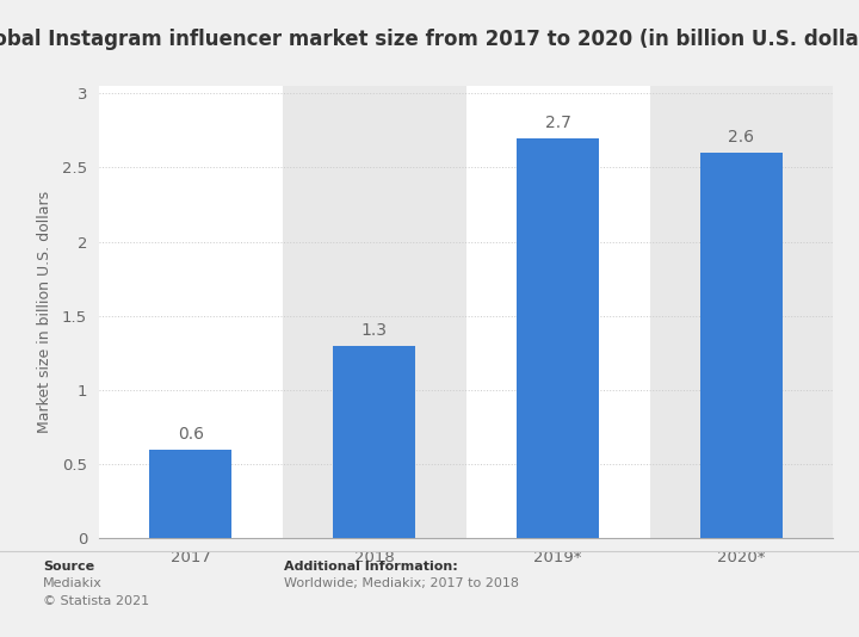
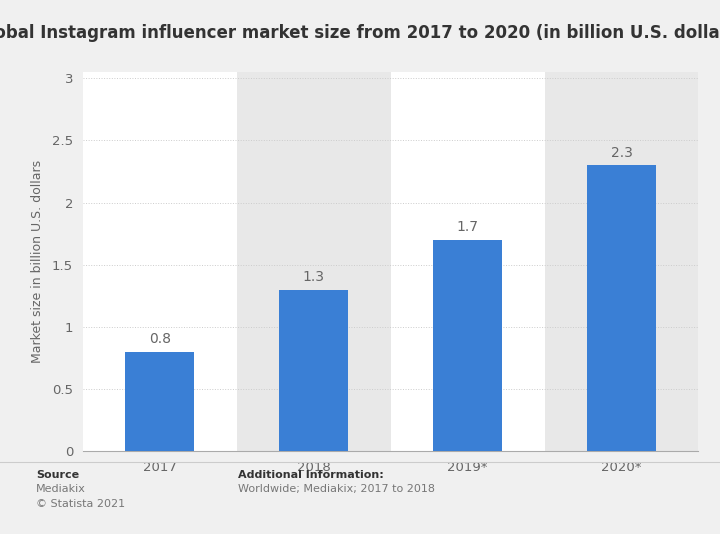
2017: 0.6 -> 0.8
2019*: 2.7 -> 1.7
2020*: 2.6 -> 2.3
